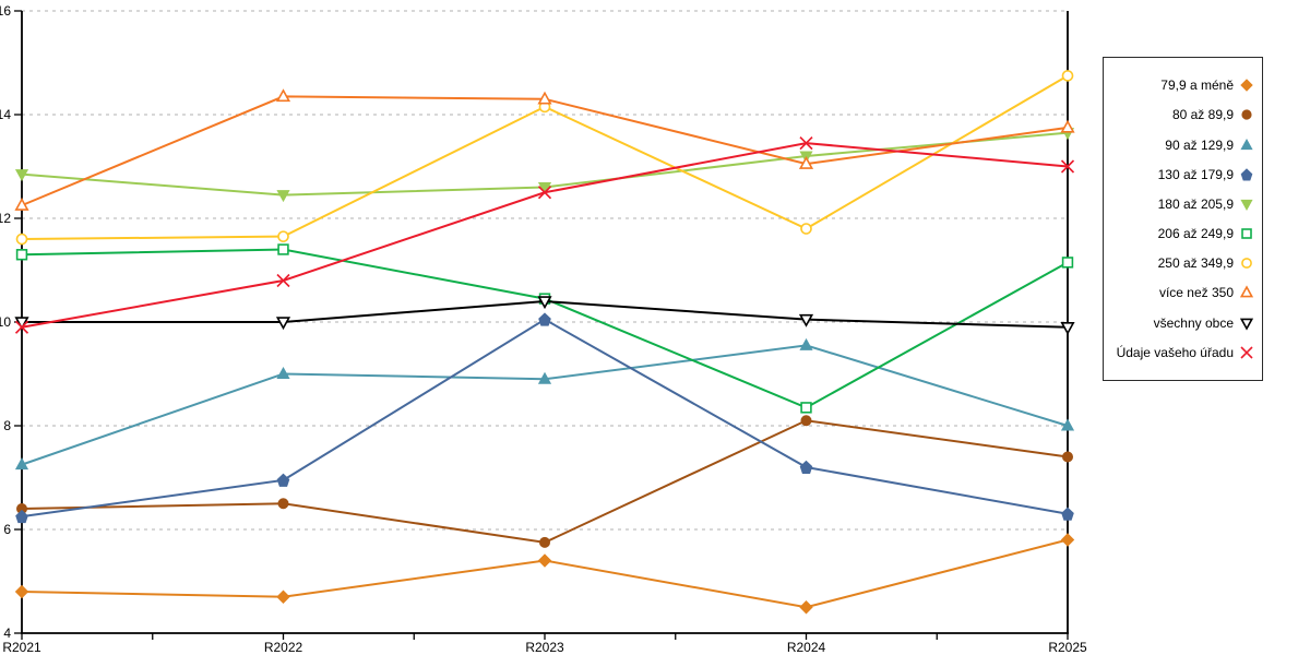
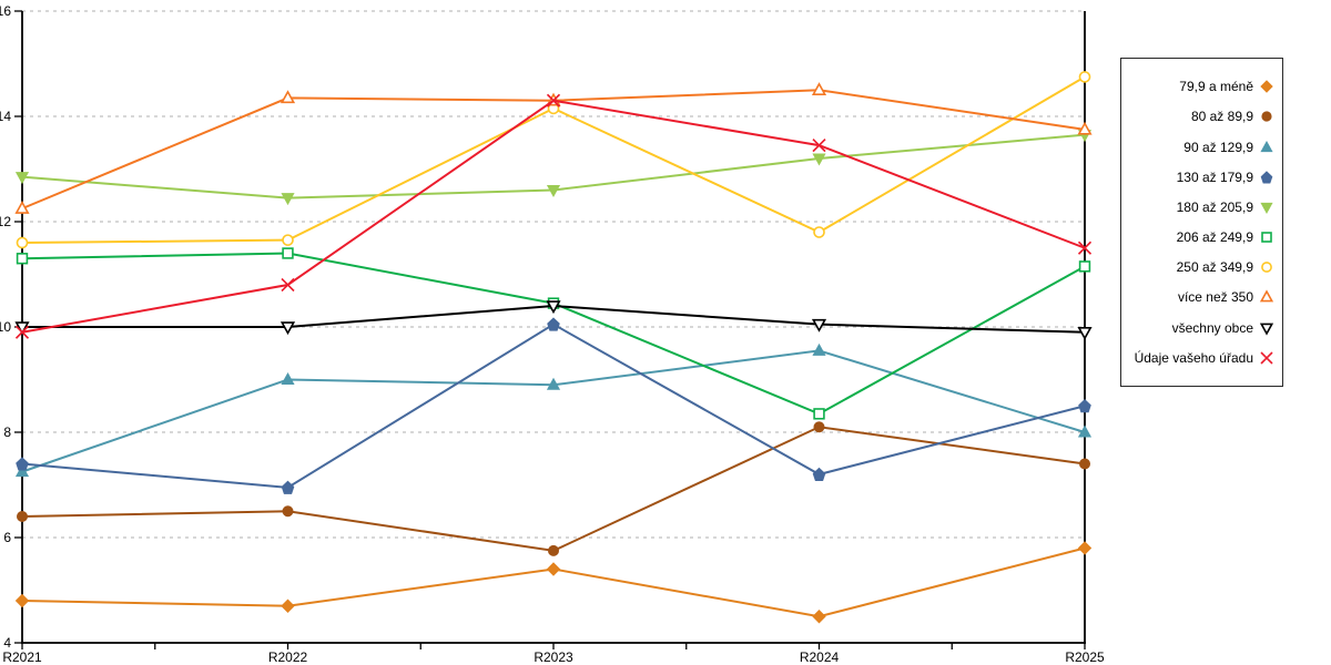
130 až 179,9/R2021: 6.2 -> 7.4
Údaje vašeho úřadu/R2023: 12.5 -> 14.3
více než 350/R2024: 13.1 -> 14.5
130 až 179,9/R2025: 6.3 -> 8.5
Údaje vašeho úřadu/R2025: 13.0 -> 11.5
